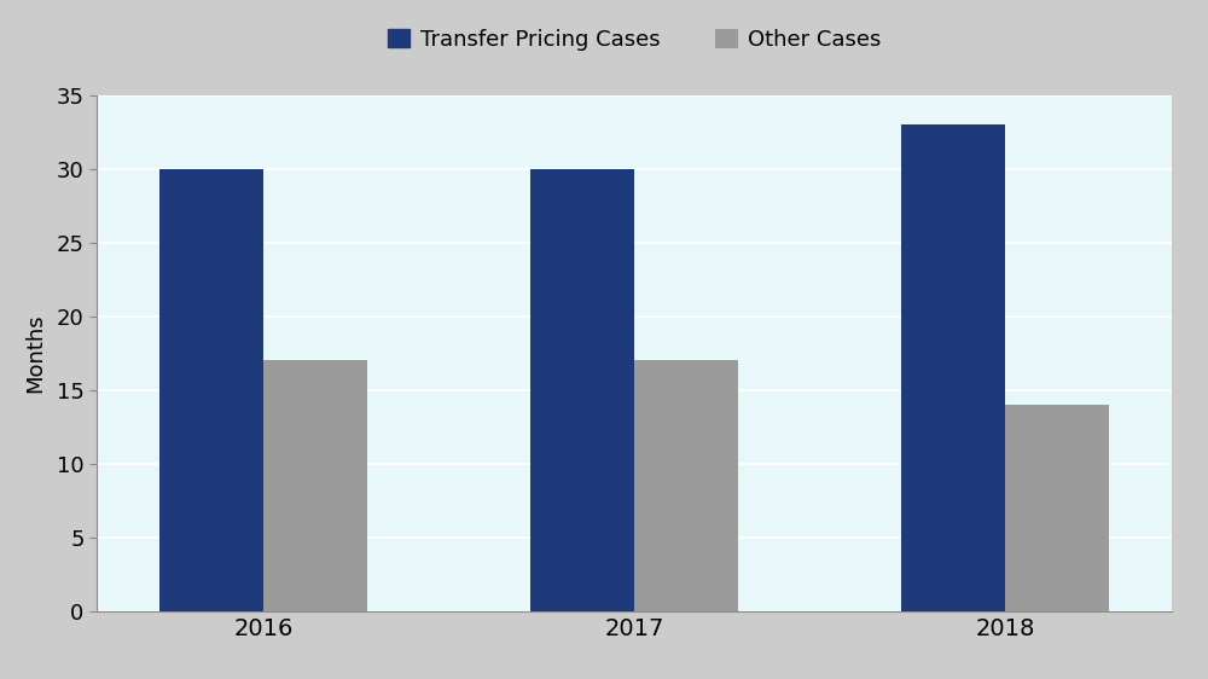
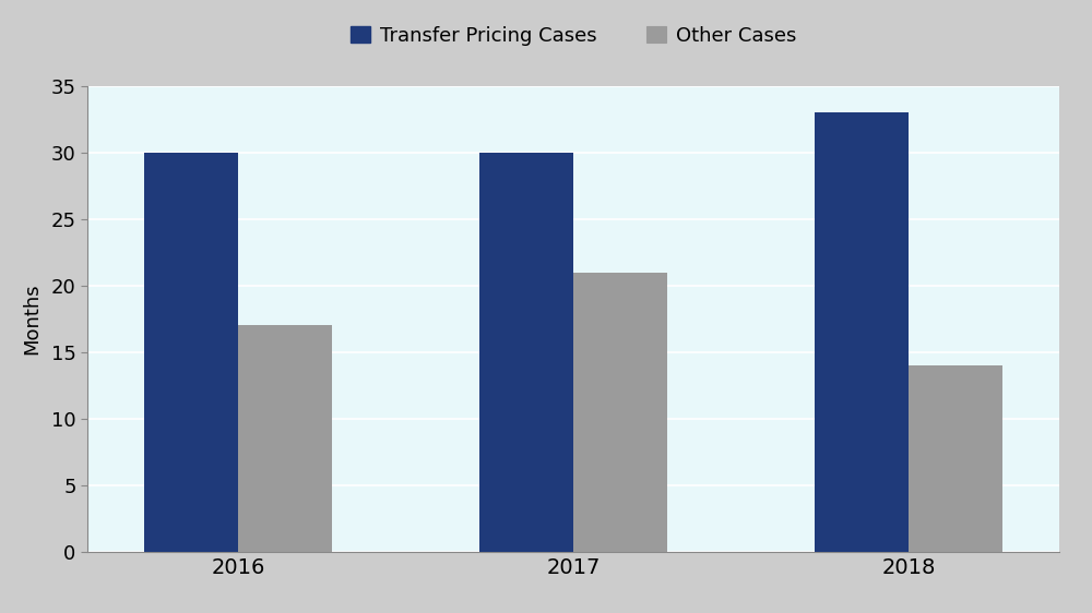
Other Cases/2017: 17 -> 21
